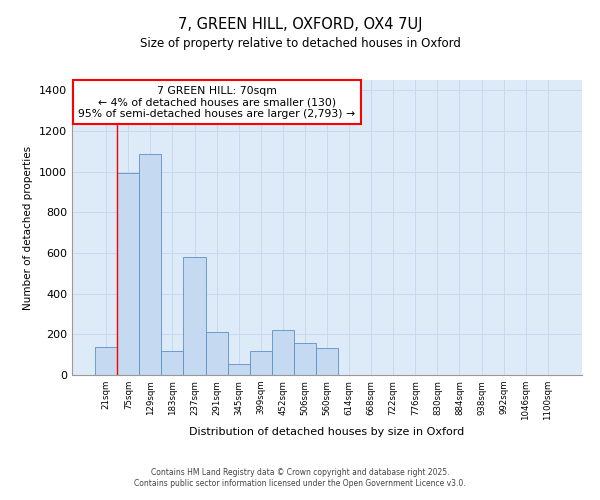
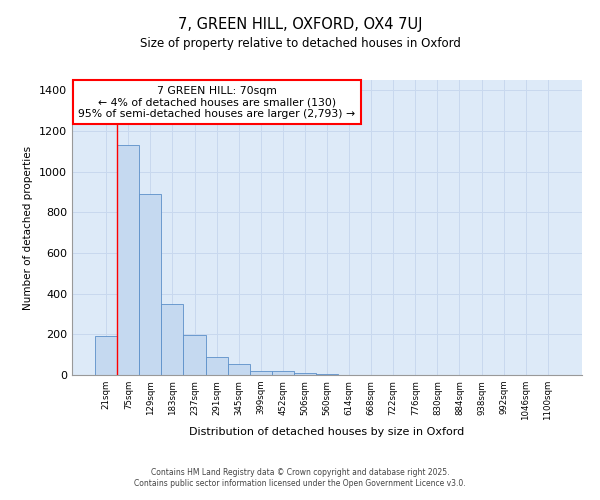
21sqm: 140 -> 190
75sqm: 995 -> 1130
129sqm: 1085 -> 890
183sqm: 120 -> 350
237sqm: 580 -> 195
291sqm: 210 -> 90
399sqm: 120 -> 20
452sqm: 220 -> 20
506sqm: 155 -> 10
560sqm: 135 -> 5
